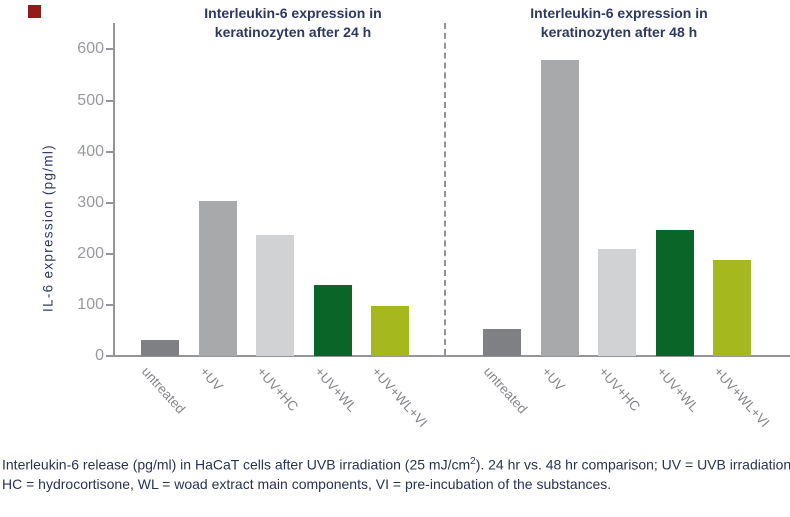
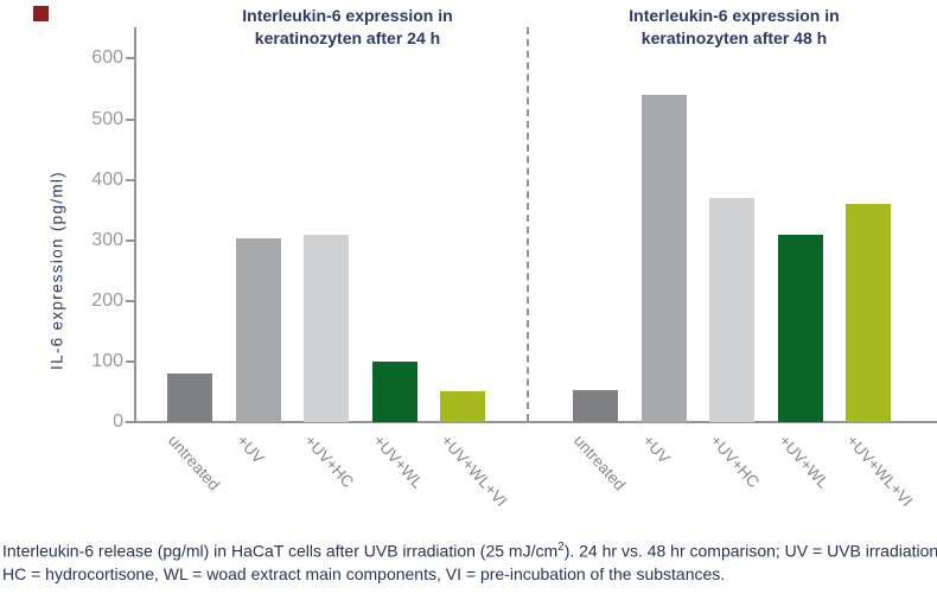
Interleukin-6 expression in keratinozyten after 24 h/untreated: 30 -> 80
Interleukin-6 expression in keratinozyten after 48 h/+UV: 580 -> 540
Interleukin-6 expression in keratinozyten after 24 h/+UV+HC: 240 -> 310
Interleukin-6 expression in keratinozyten after 48 h/+UV+HC: 210 -> 370
Interleukin-6 expression in keratinozyten after 24 h/+UV+WL: 140 -> 100
Interleukin-6 expression in keratinozyten after 48 h/+UV+WL: 250 -> 310
Interleukin-6 expression in keratinozyten after 24 h/+UV+WL+VI: 100 -> 50
Interleukin-6 expression in keratinozyten after 48 h/+UV+WL+VI: 190 -> 360
